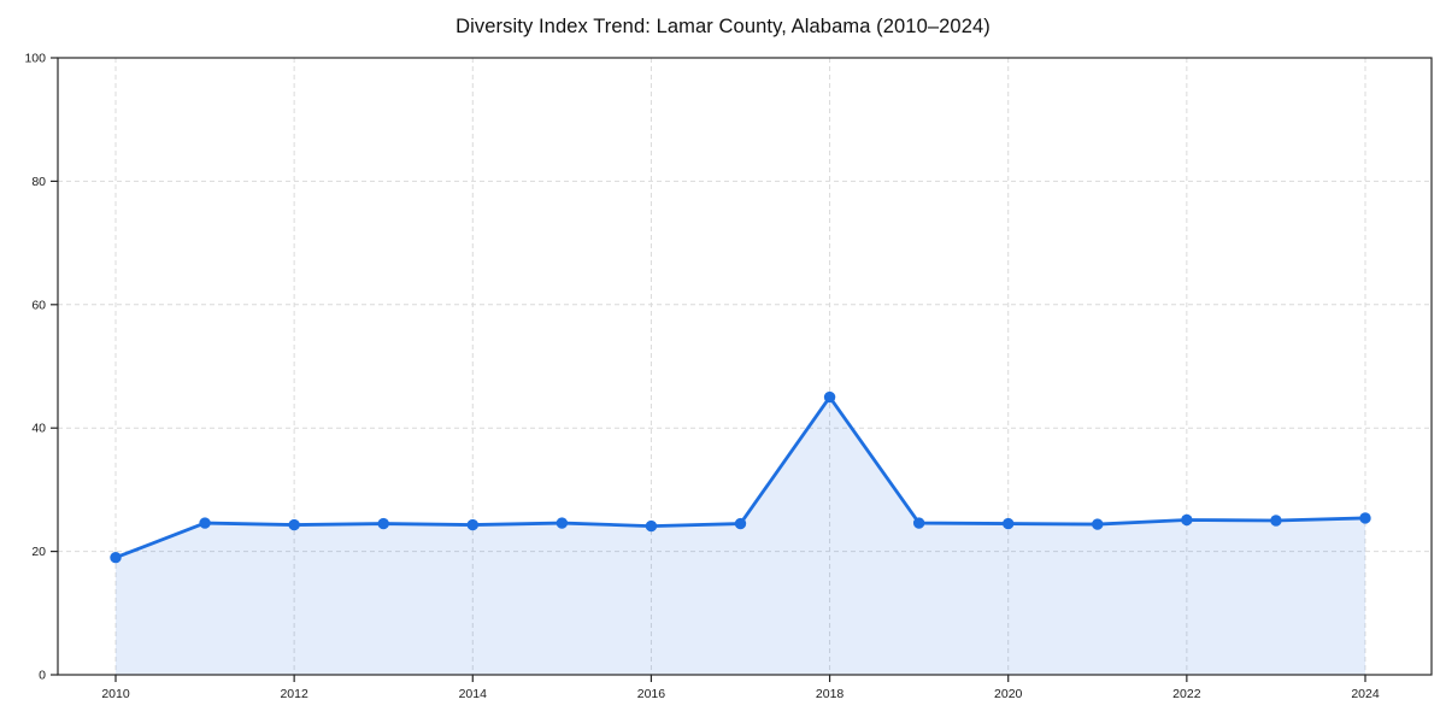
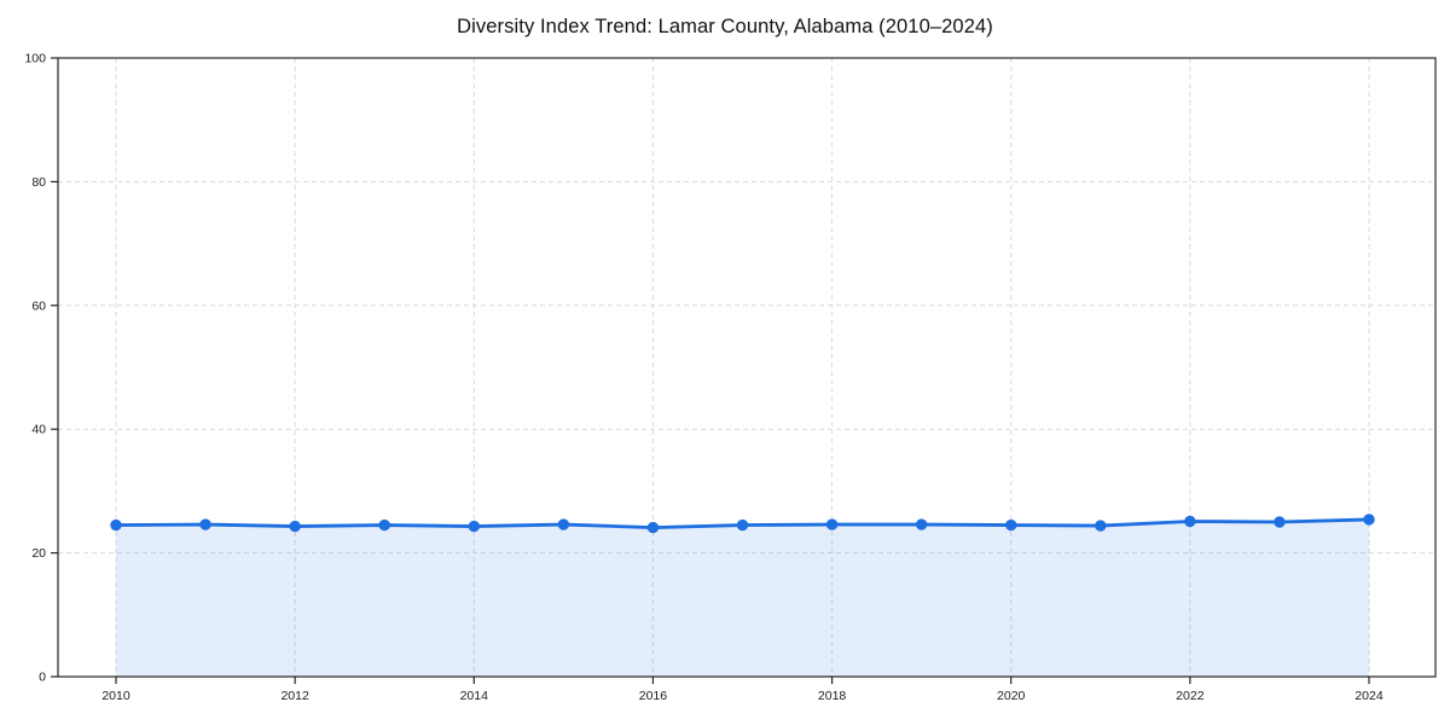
2010: 19 -> 24
2018: 45 -> 25
